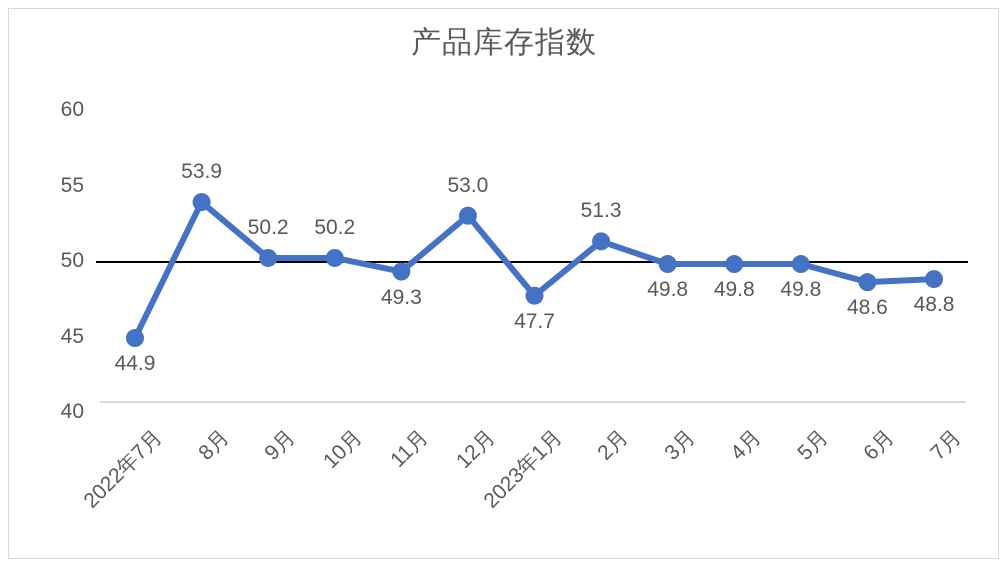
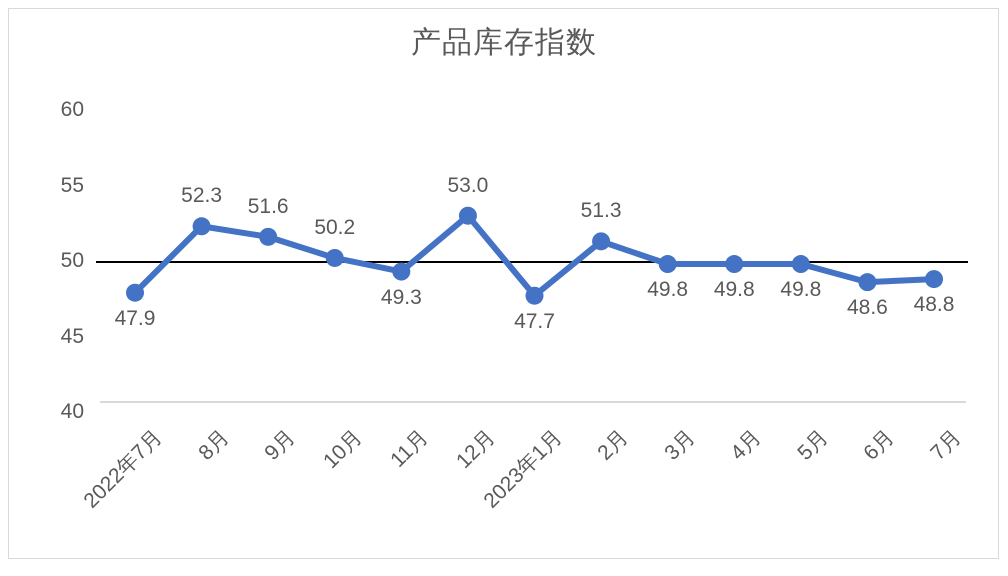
2022年7月: 44.9 -> 47.9
8月: 53.9 -> 52.3
9月: 50.2 -> 51.6
